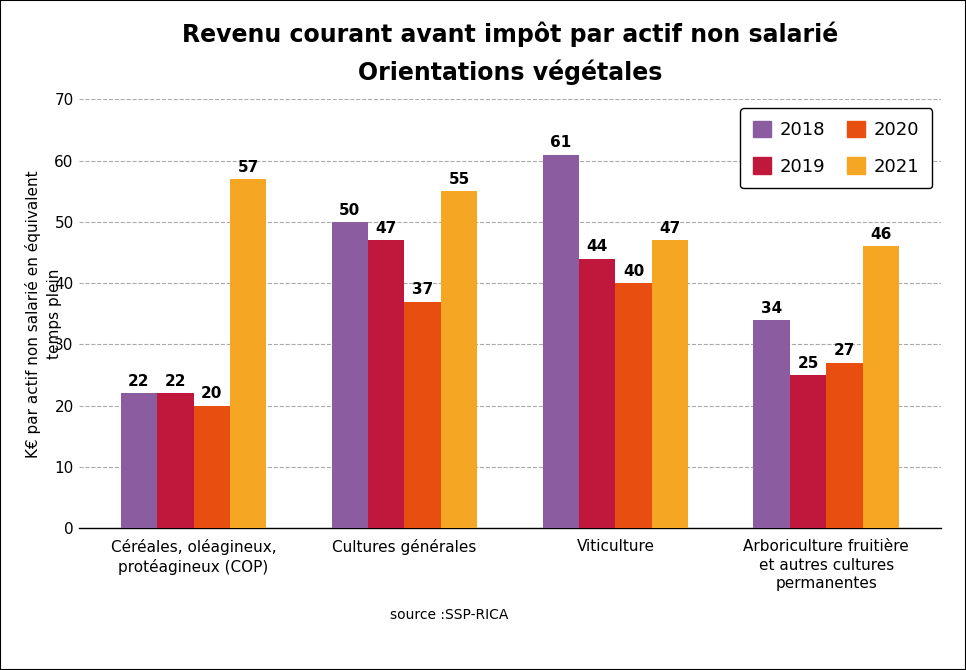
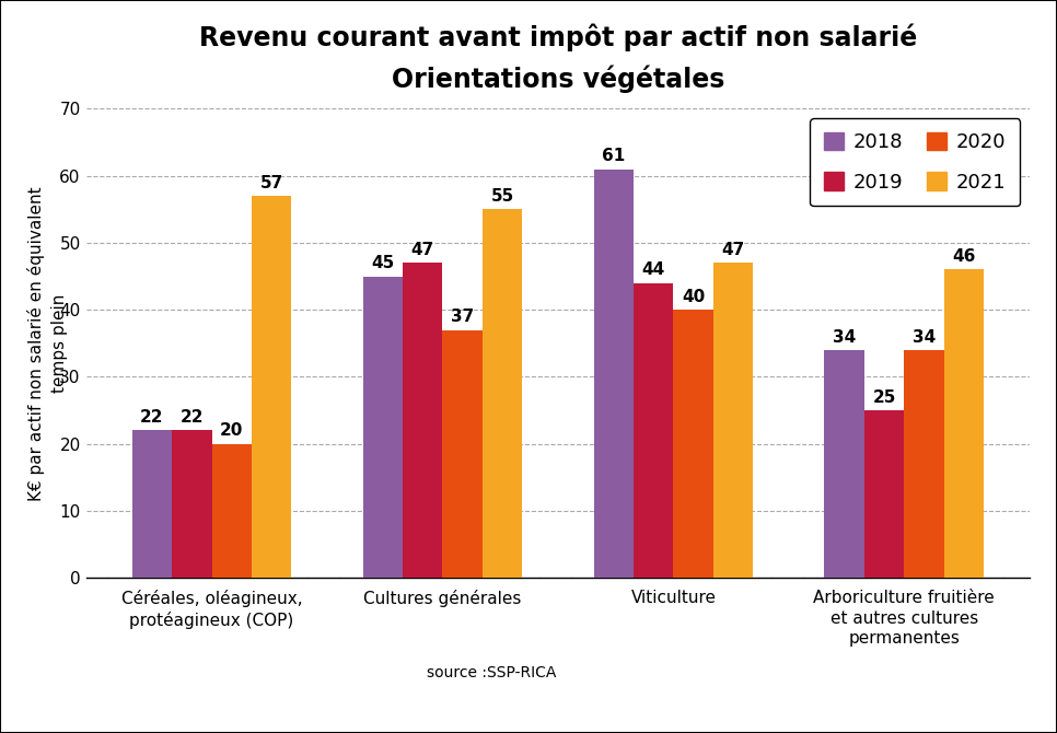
2018/Cultures générales: 50 -> 45
2020/Arboriculture fruitière et autres cultures permanentes: 27 -> 34
